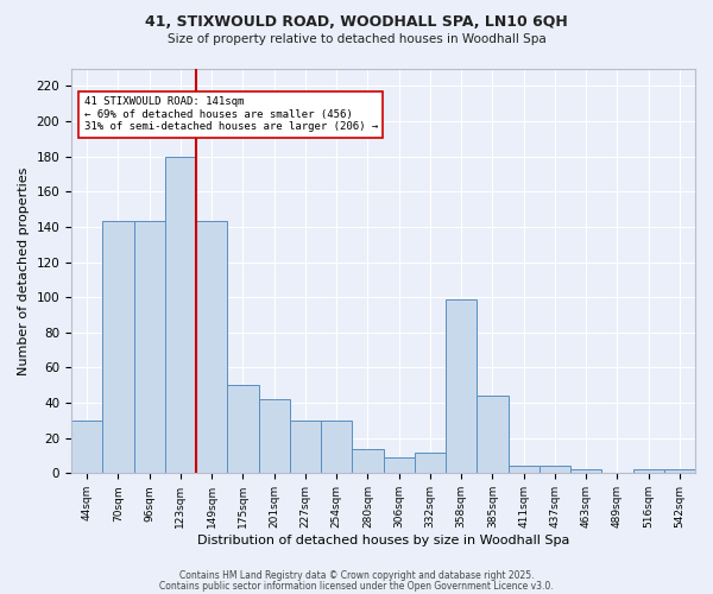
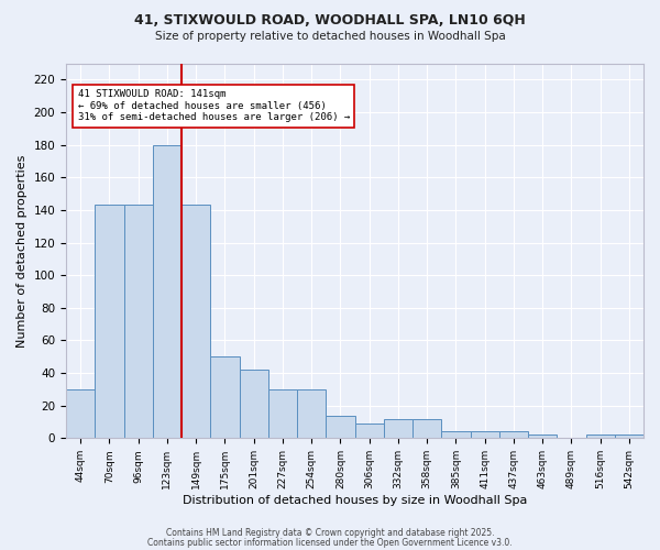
358sqm: 99 -> 12
385sqm: 44 -> 4
